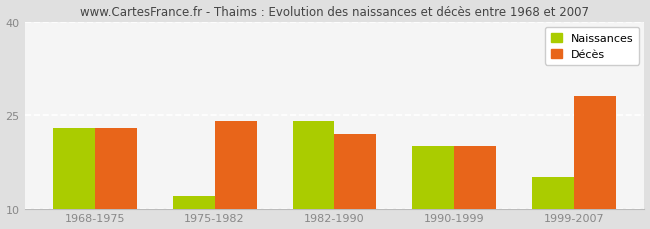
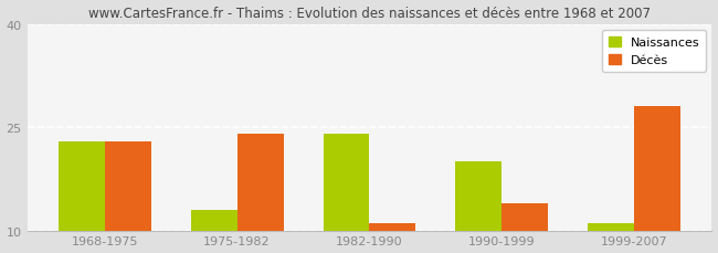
Naissances/1975-1982: 12 -> 13
Décès/1982-1990: 22 -> 11
Décès/1990-1999: 20 -> 14
Naissances/1999-2007: 15 -> 11
